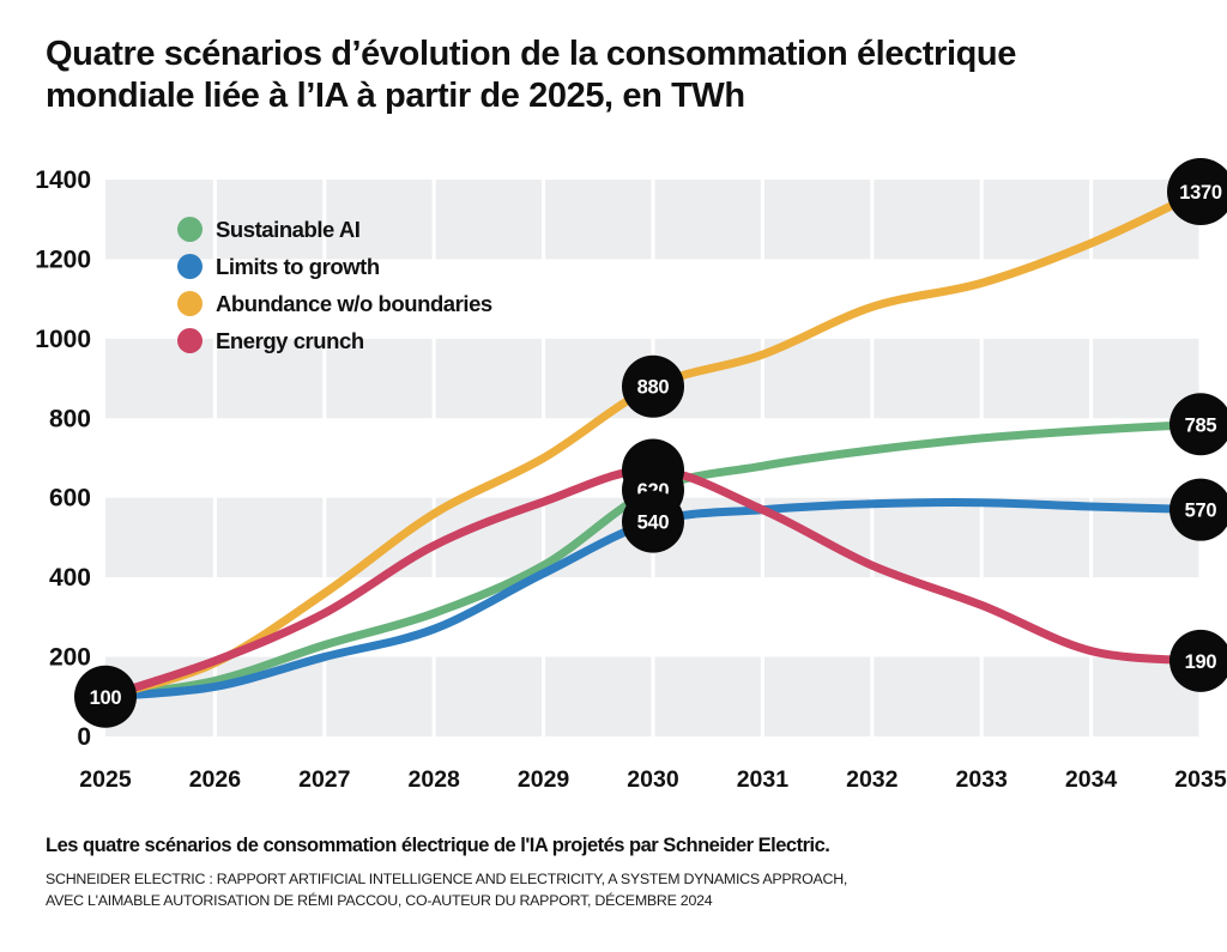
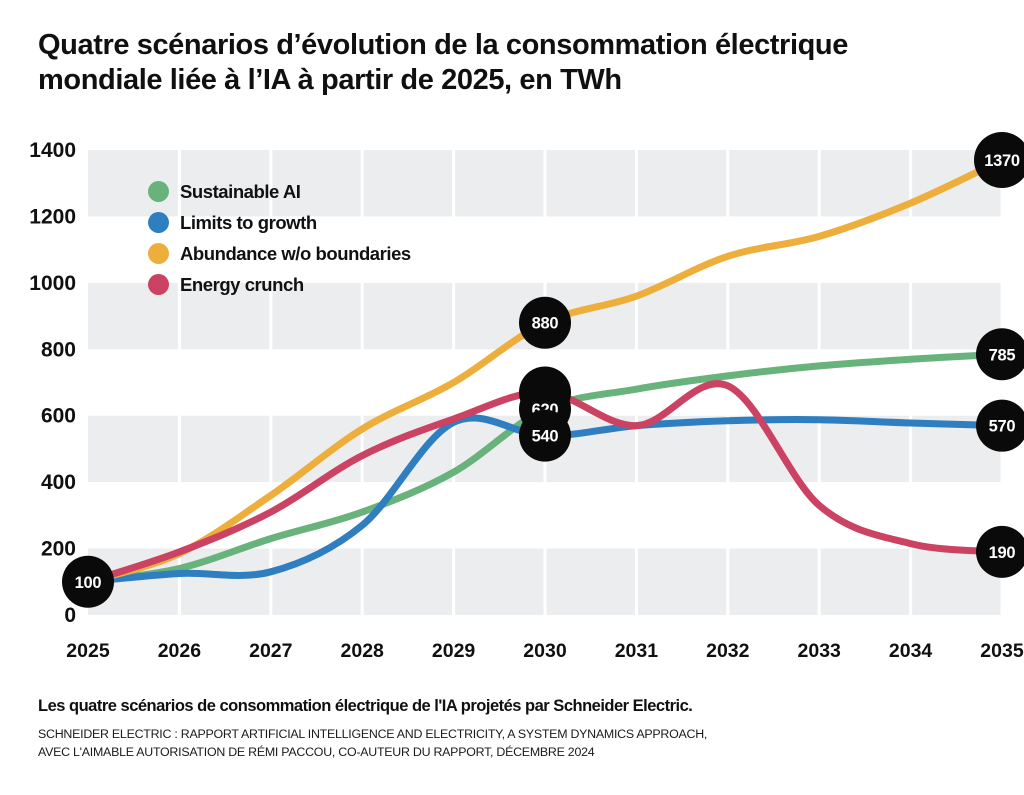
Limits to growth/2027: 200 -> 130
Limits to growth/2029: 410 -> 580
Energy crunch/2032: 430 -> 690
